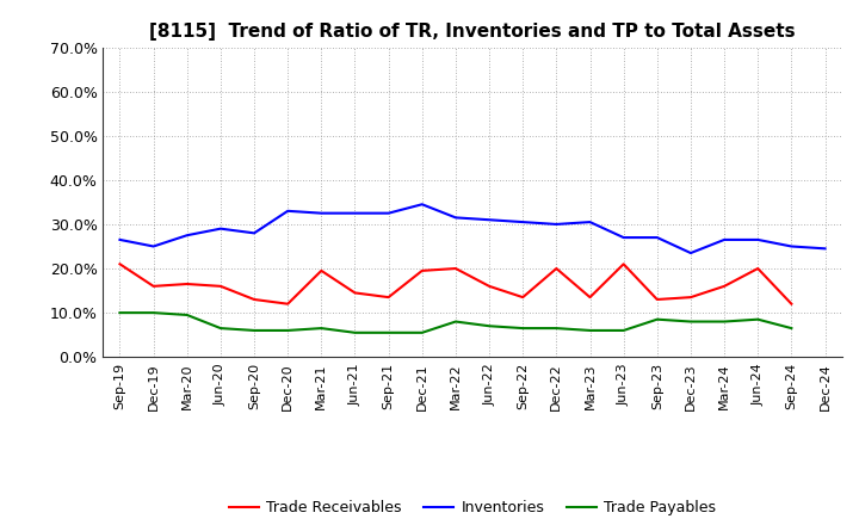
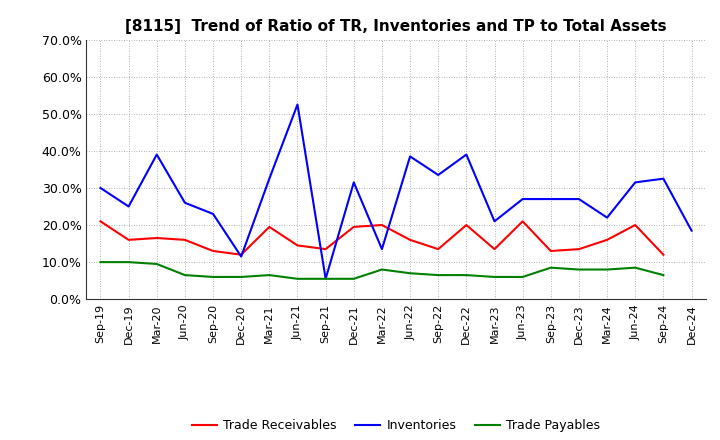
Inventories/Sep-19: 26.5% -> 30.0%
Inventories/Mar-20: 27.5% -> 39.0%
Inventories/Jun-20: 29.0% -> 26.0%
Inventories/Sep-20: 28.0% -> 23.0%
Inventories/Dec-20: 33.0% -> 11.5%
Inventories/Jun-21: 32.5% -> 52.5%
Inventories/Sep-21: 32.5% -> 5.5%
Inventories/Dec-21: 34.5% -> 31.5%
Inventories/Mar-22: 31.5% -> 13.5%
Inventories/Jun-22: 31.0% -> 38.5%
Inventories/Sep-22: 30.5% -> 33.5%
Inventories/Dec-22: 30.0% -> 39.0%
Inventories/Mar-23: 30.5% -> 21.0%
Inventories/Dec-23: 23.5% -> 27.0%
Inventories/Mar-24: 26.5% -> 22.0%
Inventories/Jun-24: 26.5% -> 31.5%
Inventories/Sep-24: 25.0% -> 32.5%
Inventories/Dec-24: 24.5% -> 18.5%
